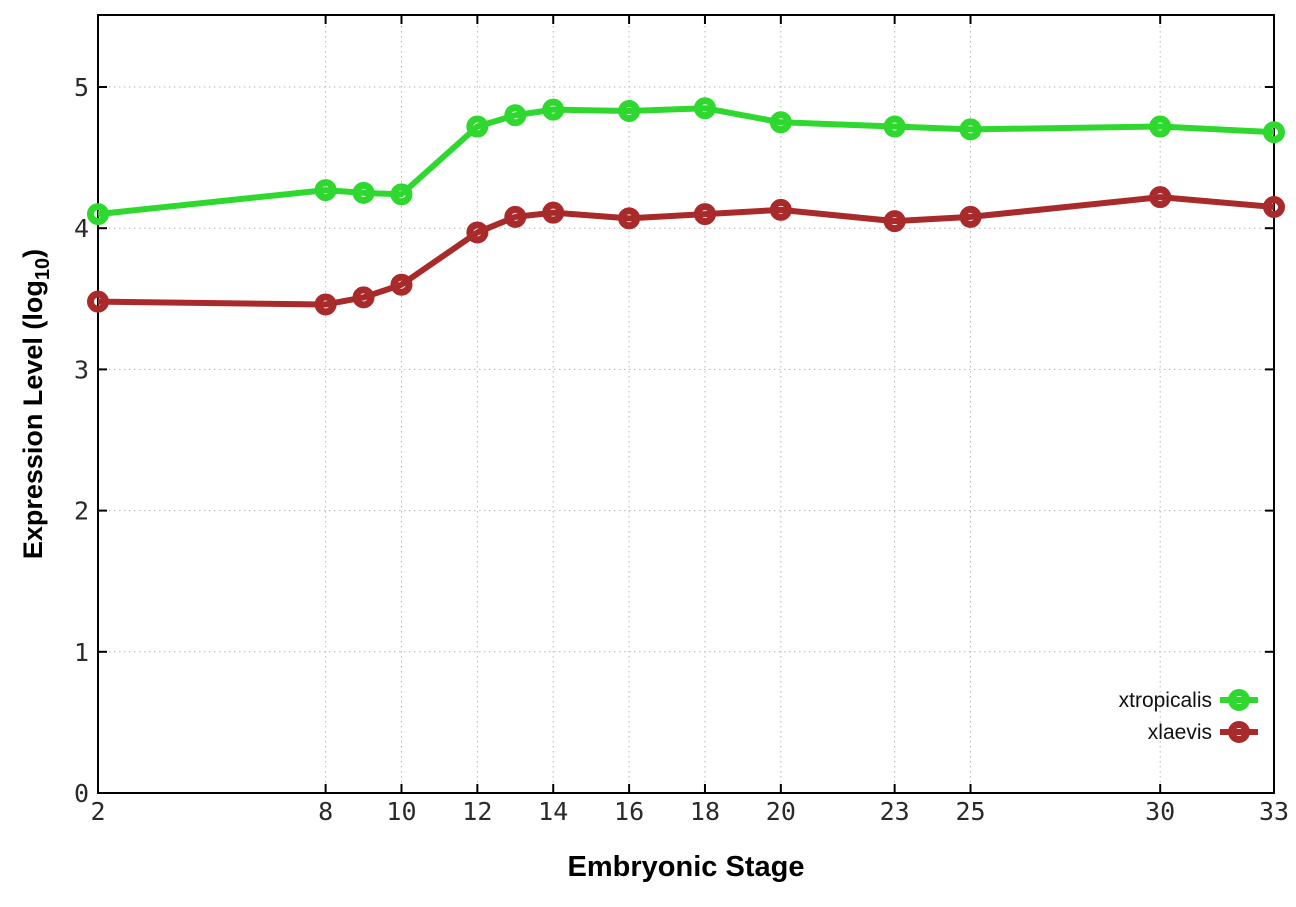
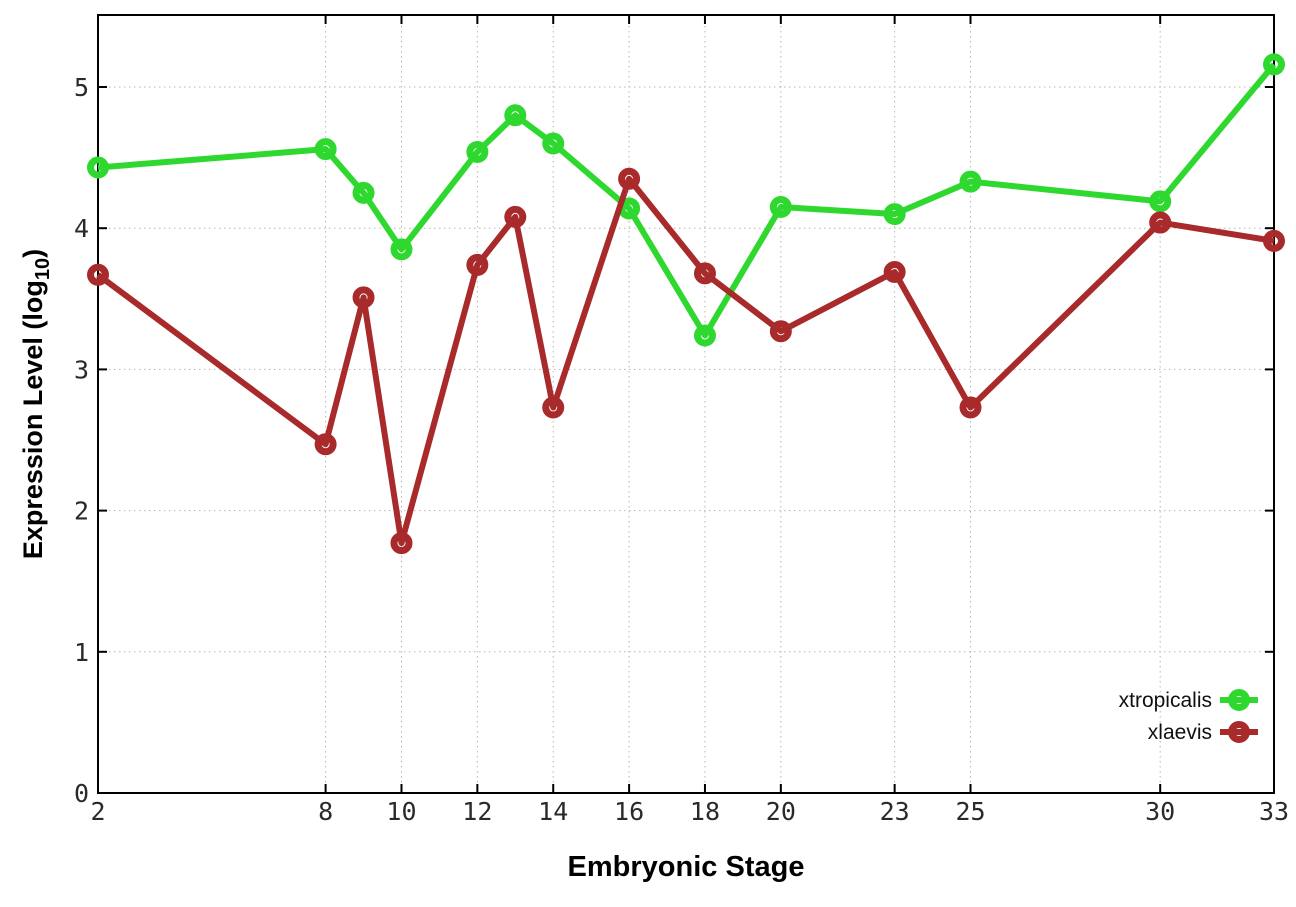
xtropicalis/2: 4.10 -> 4.43
xlaevis/2: 3.48 -> 3.67
xtropicalis/8: 4.27 -> 4.56
xlaevis/8: 3.46 -> 2.47
xtropicalis/10: 4.24 -> 3.85
xlaevis/10: 3.60 -> 1.77
xtropicalis/12: 4.72 -> 4.54
xlaevis/12: 3.97 -> 3.74
xtropicalis/14: 4.84 -> 4.60
xlaevis/14: 4.11 -> 2.73
xtropicalis/16: 4.83 -> 4.14
xlaevis/16: 4.07 -> 4.35
xtropicalis/18: 4.85 -> 3.24
xlaevis/18: 4.10 -> 3.68
xtropicalis/20: 4.75 -> 4.15
xlaevis/20: 4.13 -> 3.27
xtropicalis/23: 4.72 -> 4.10
xlaevis/23: 4.05 -> 3.69
xtropicalis/25: 4.70 -> 4.33
xlaevis/25: 4.08 -> 2.73
xtropicalis/30: 4.72 -> 4.19
xlaevis/30: 4.22 -> 4.04
xtropicalis/33: 4.68 -> 5.16
xlaevis/33: 4.15 -> 3.91
